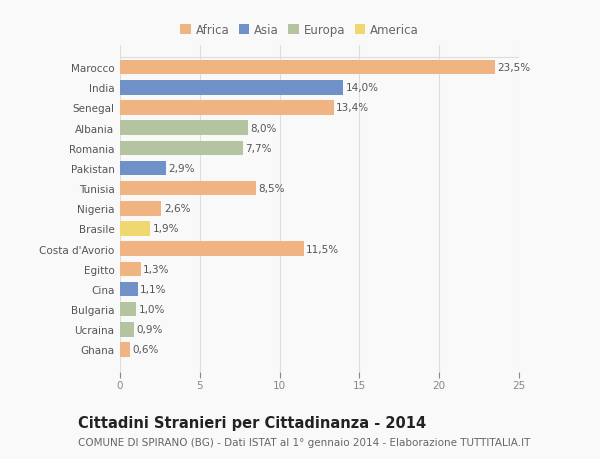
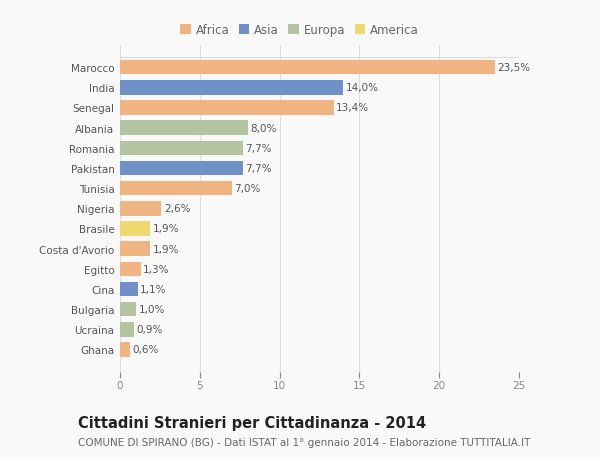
Pakistan: 2,9% -> 7,7%
Tunisia: 8,5% -> 7,0%
Costa d'Avorio: 11,5% -> 1,9%
